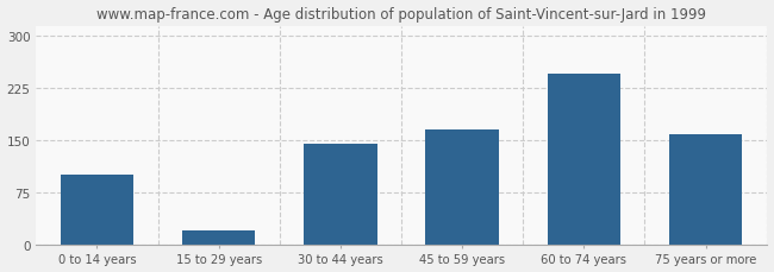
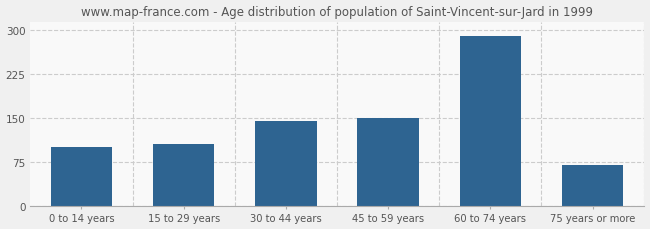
15 to 29 years: 20 -> 105
45 to 59 years: 166 -> 150
60 to 74 years: 246 -> 290
75 years or more: 158 -> 70
